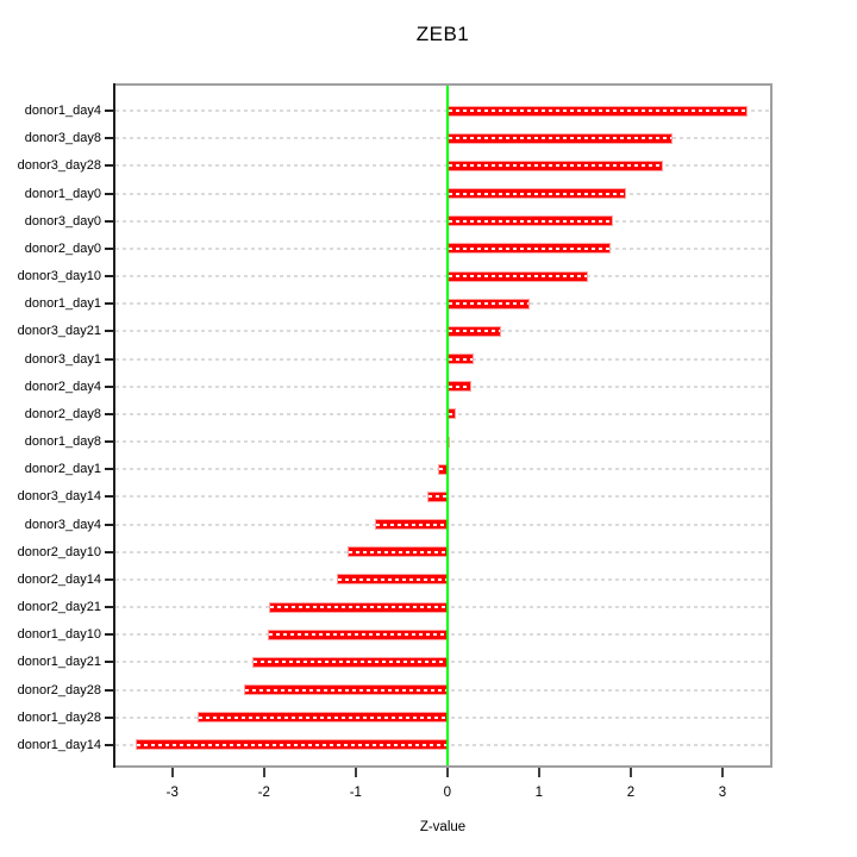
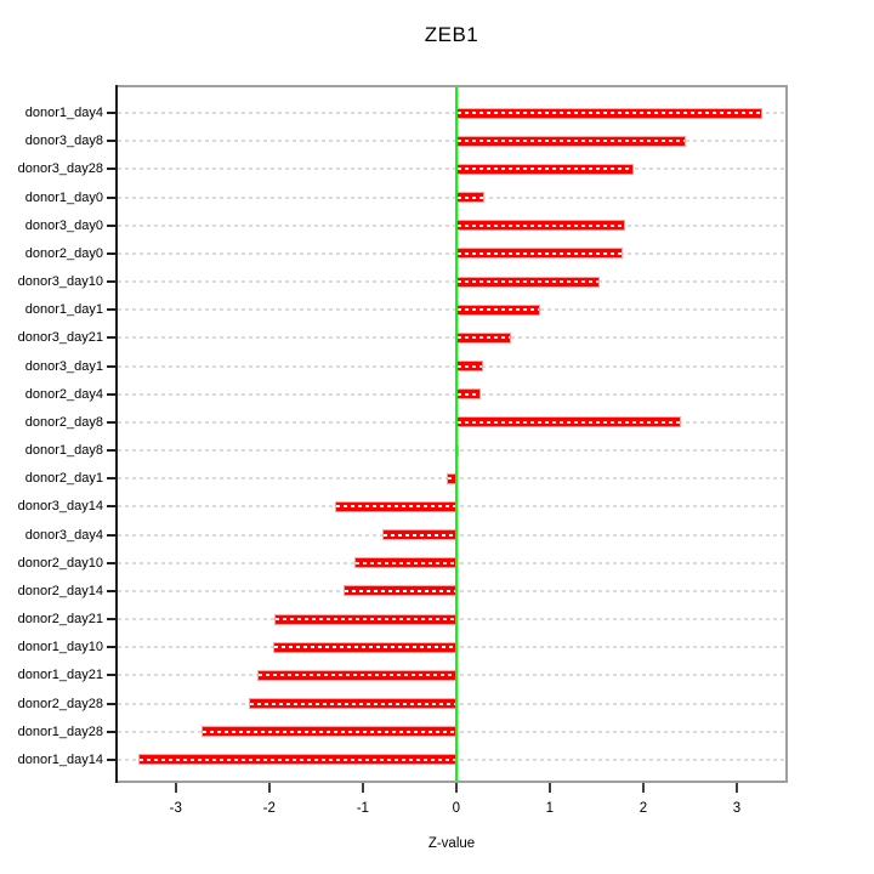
donor3_day28: 2.4 -> 1.9
donor1_day0: 1.9 -> 0.3
donor2_day8: 0.1 -> 2.4
donor3_day14: -0.2 -> -1.3
